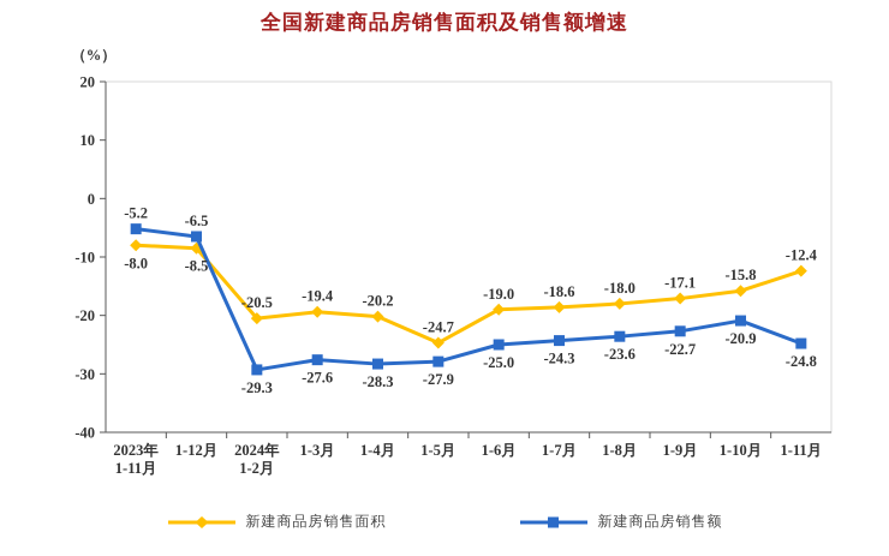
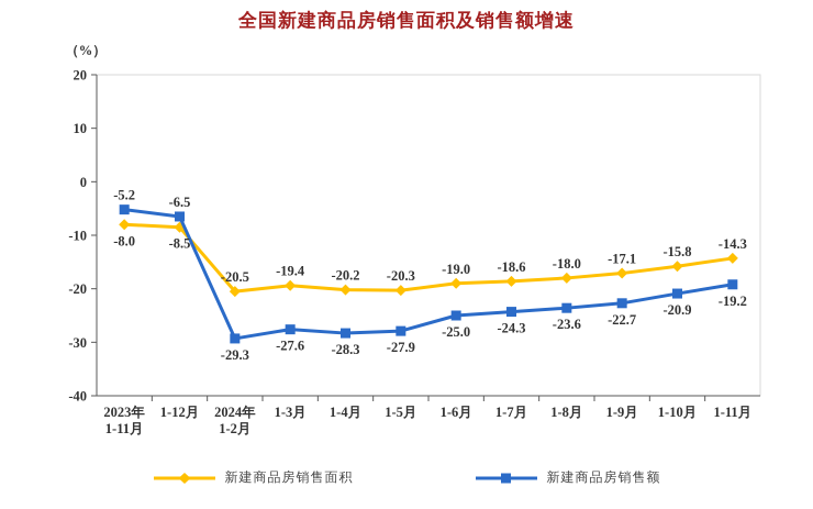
新建商品房销售面积/1-5月: -24.7 -> -20.3
新建商品房销售面积/1-11月: -12.4 -> -14.3
新建商品房销售额/1-11月: -24.8 -> -19.2
